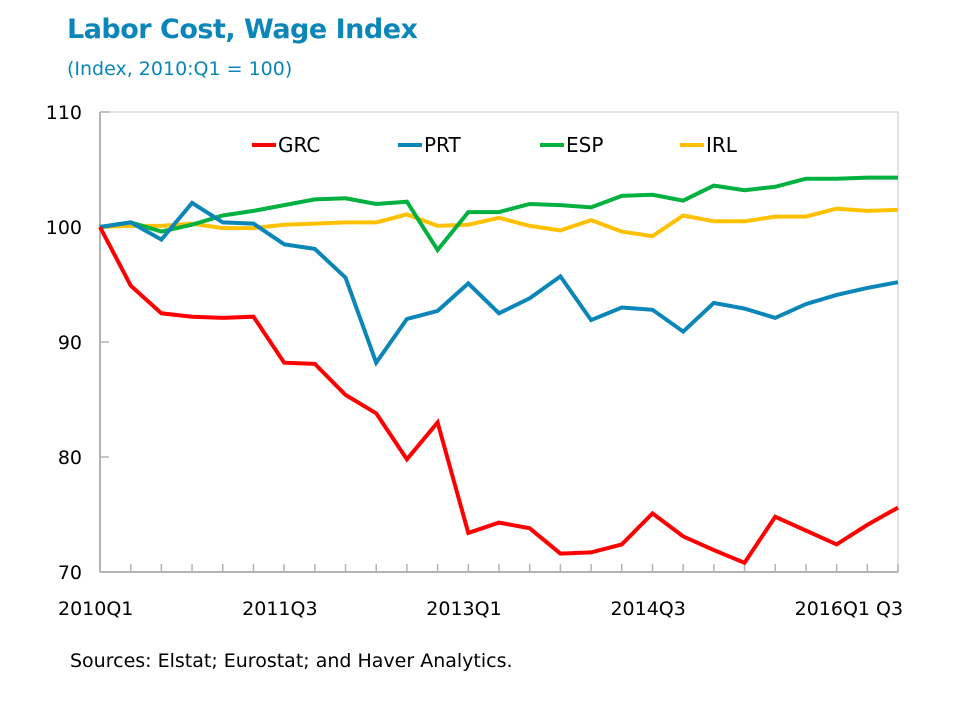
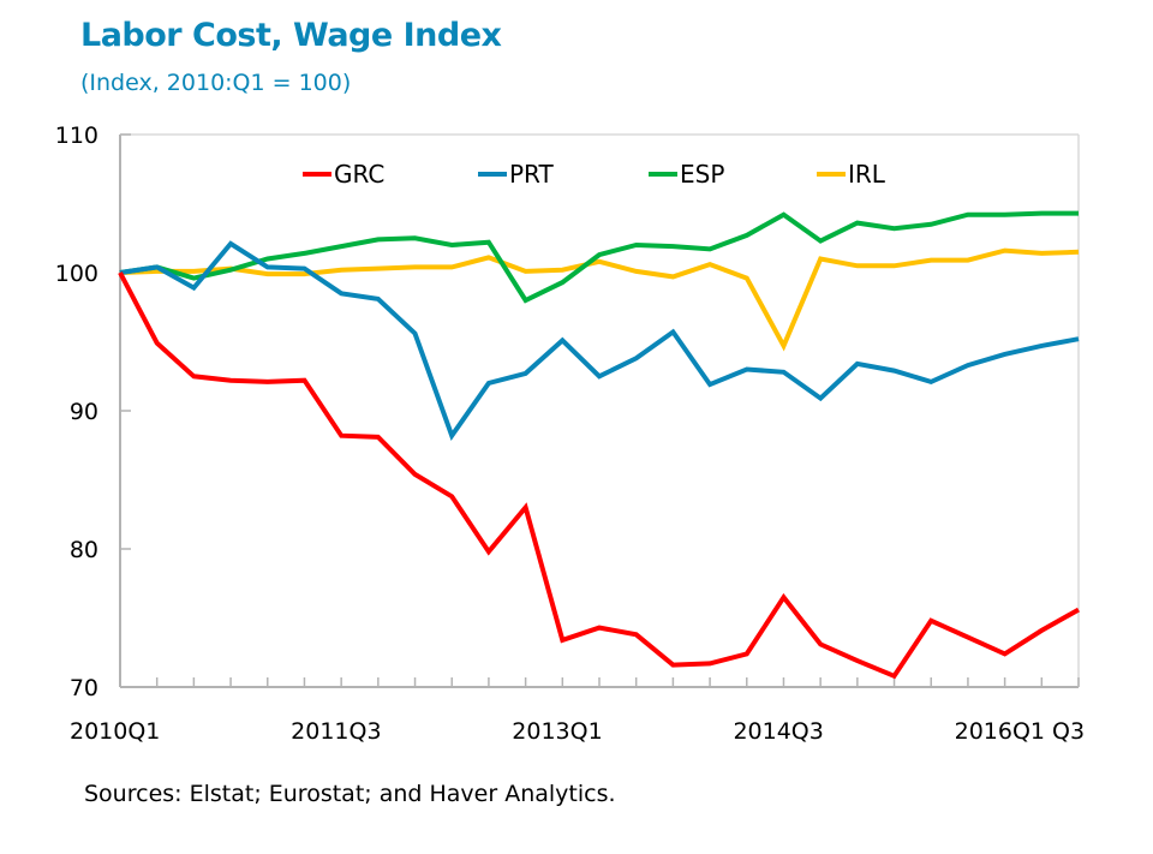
ESP/2013Q1: 101.3 -> 99.3
GRC/2014Q3: 75.1 -> 76.5
ESP/2014Q3: 102.8 -> 104.2
IRL/2014Q3: 99.2 -> 94.7
